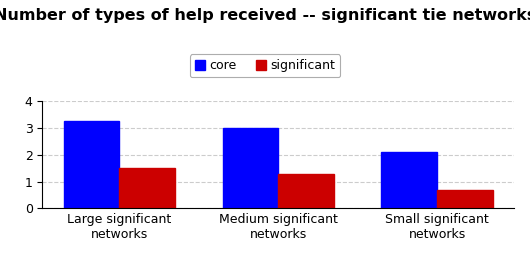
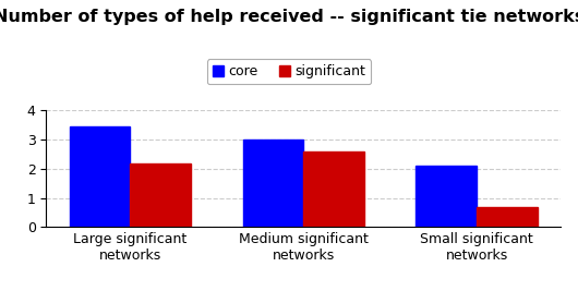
core/Large significant networks: 3.25 -> 3.45
significant/Large significant networks: 1.5 -> 2.2
significant/Medium significant networks: 1.3 -> 2.6
